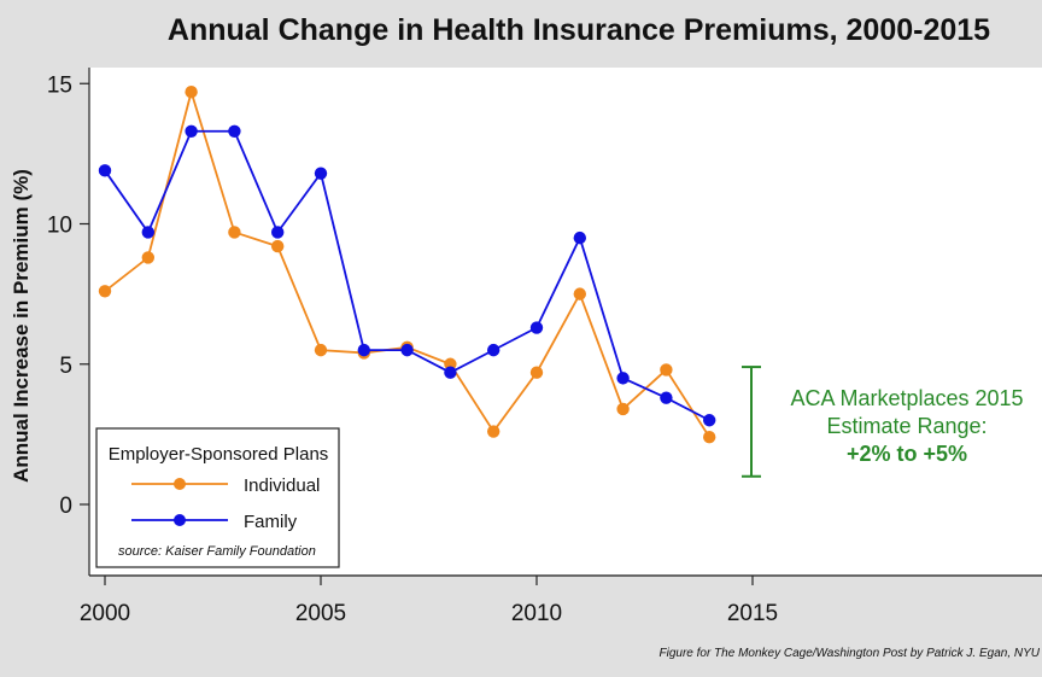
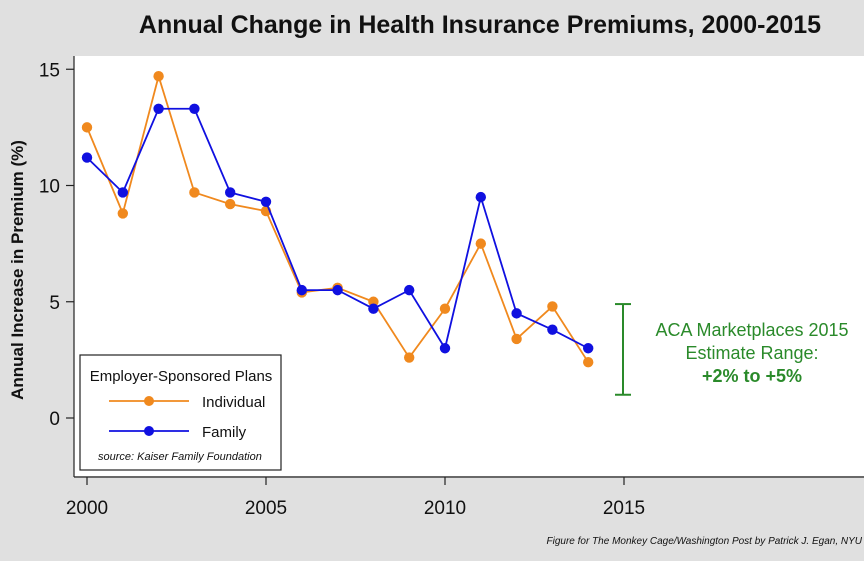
Individual/2000: 7.6 -> 12.5
Family/2000: 11.9 -> 11.2
Individual/2005: 5.5 -> 8.9
Family/2005: 11.8 -> 9.3
Family/2010: 6.3 -> 3.0
